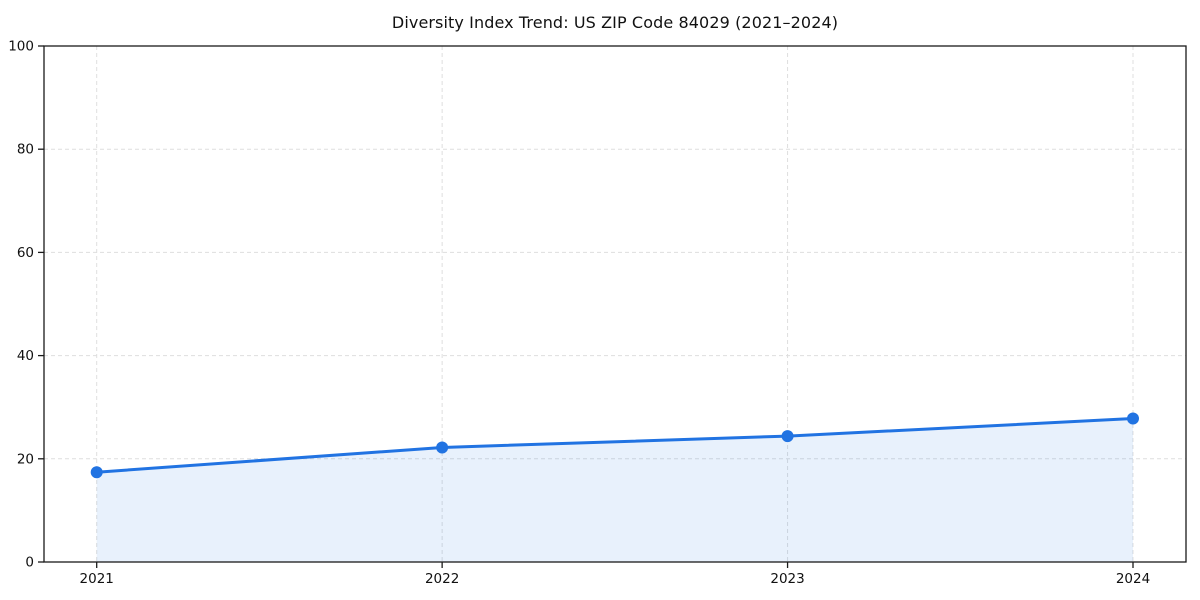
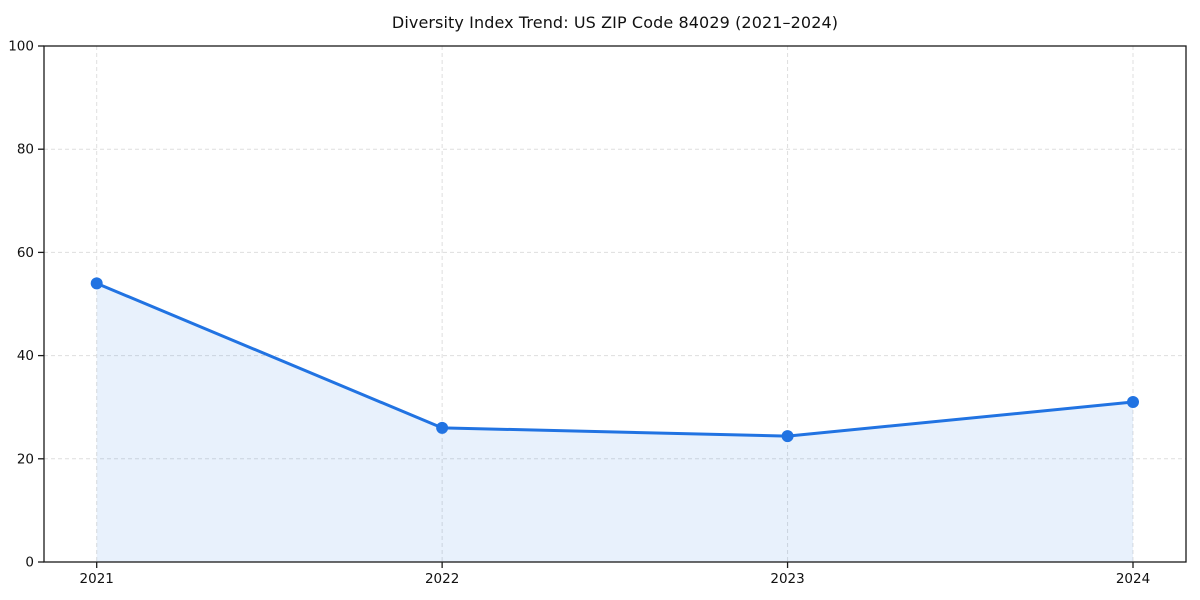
2021: 17 -> 54
2022: 22 -> 26
2024: 28 -> 31
